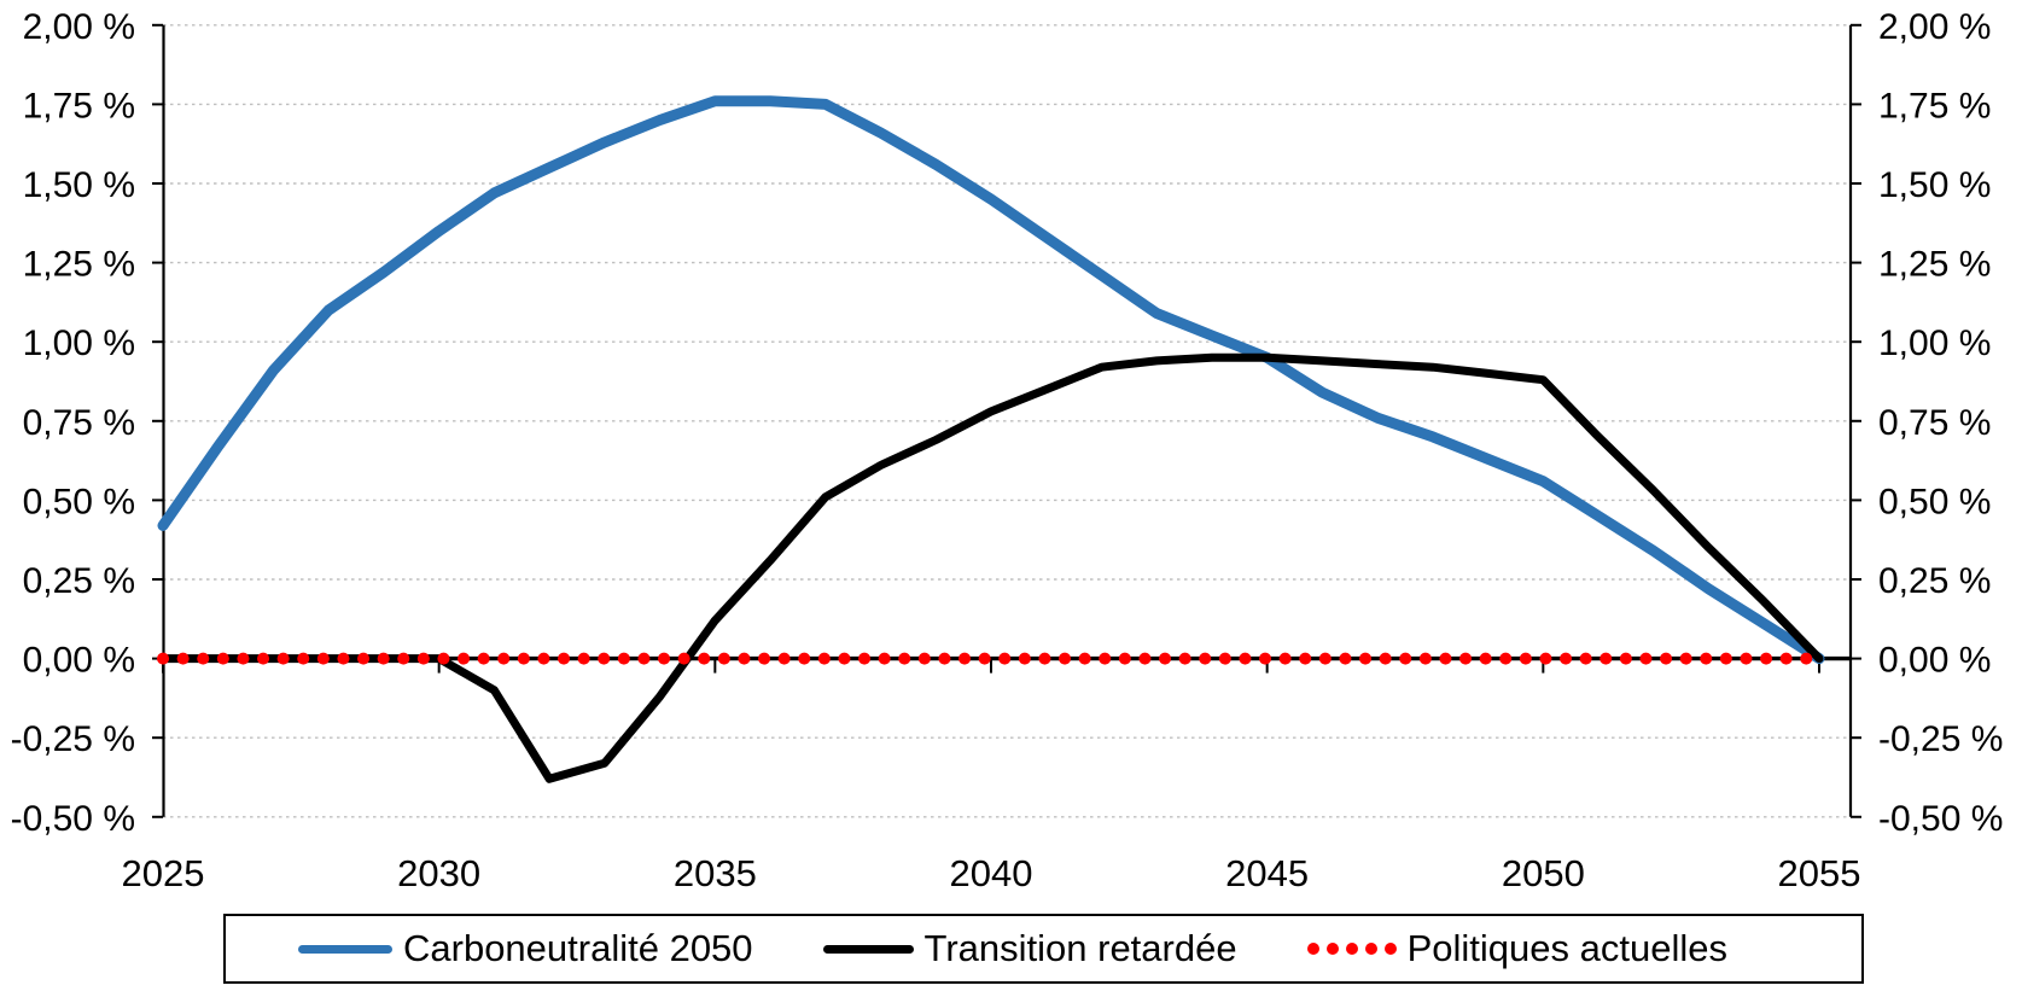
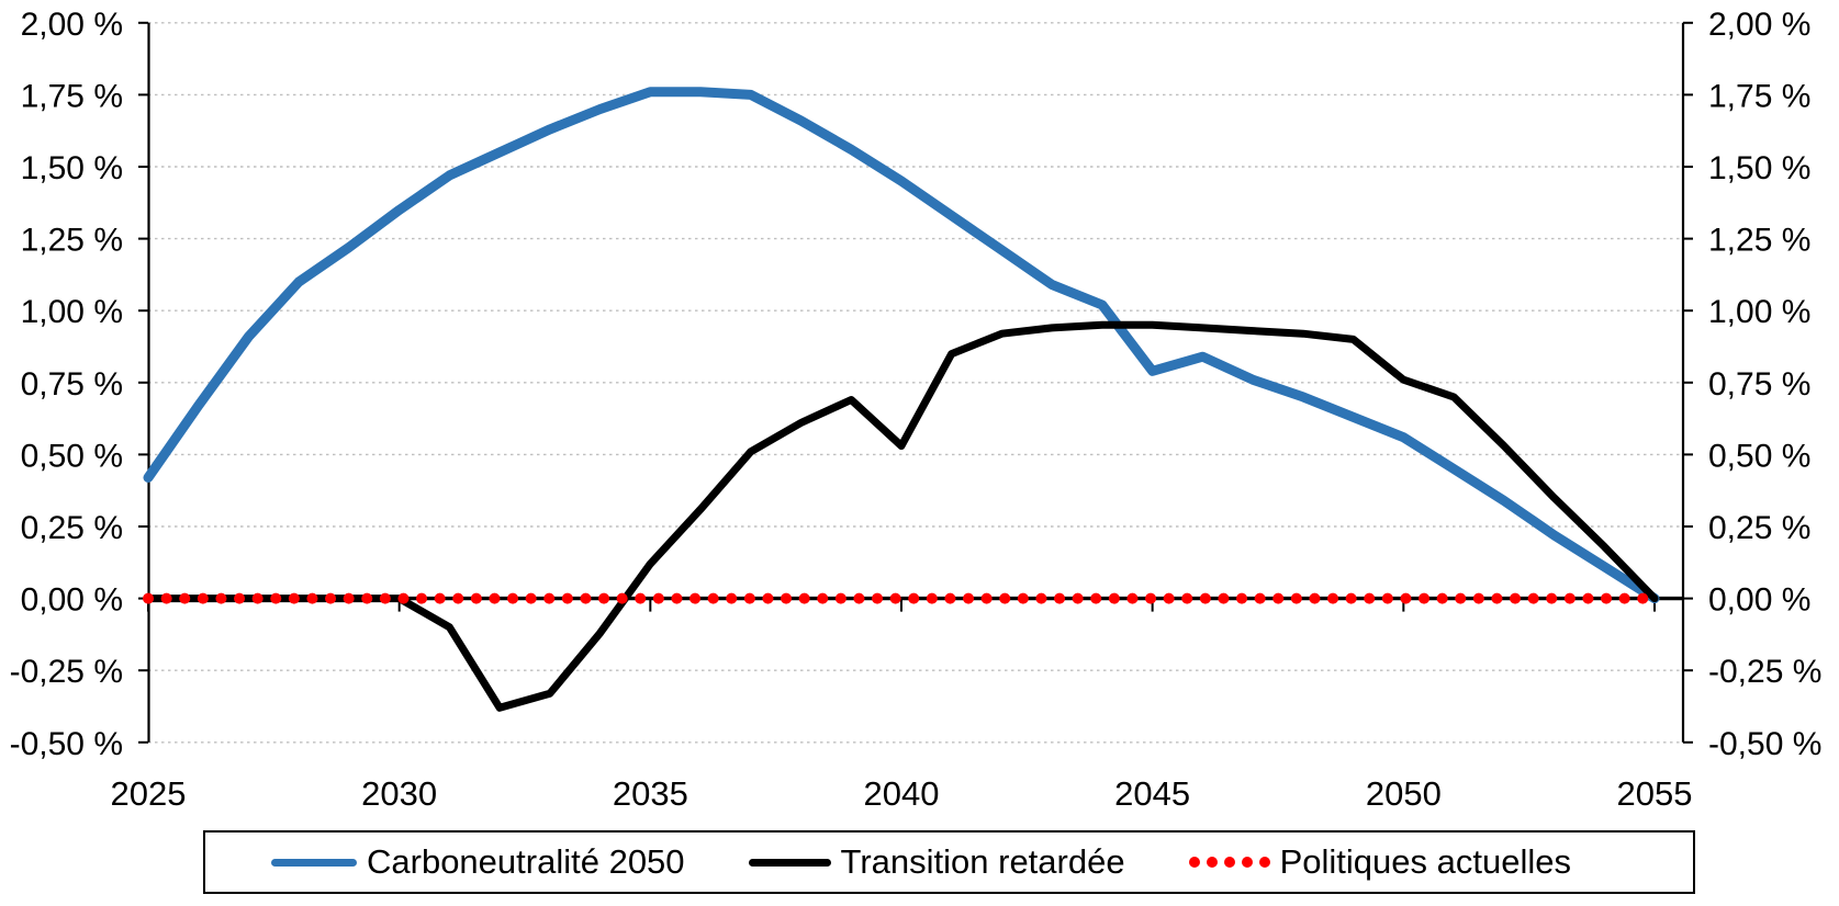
Transition retardée/2040: 0,78% -> 0,53%
Carboneutralité 2050/2045: 0,95% -> 0,79%
Transition retardée/2050: 0,88% -> 0,76%
